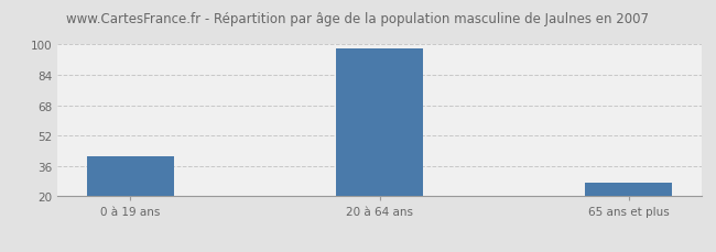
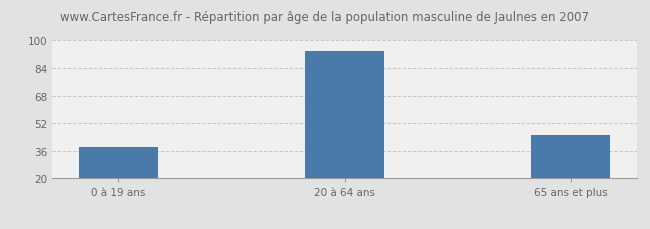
0 à 19 ans: 41 -> 38
20 à 64 ans: 98 -> 94
65 ans et plus: 27 -> 45
